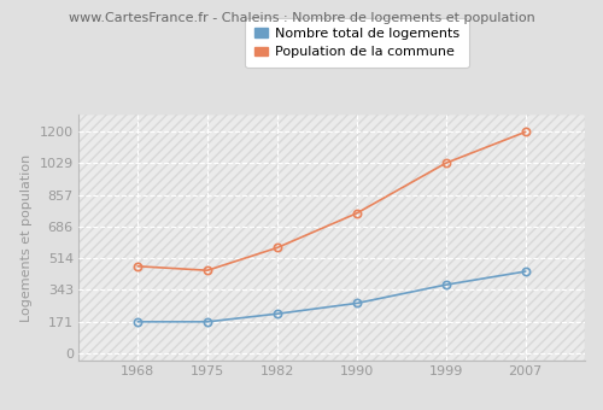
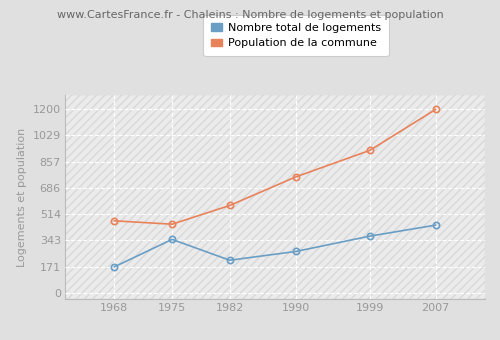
Nombre total de logements/1975: 170 -> 350
Population de la commune/1999: 1030 -> 930
